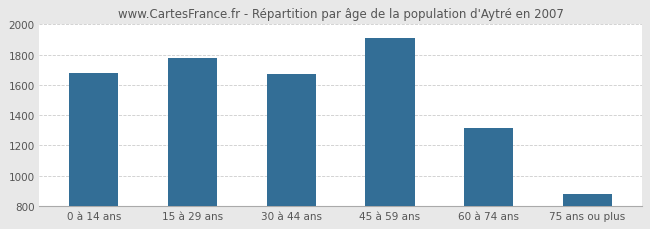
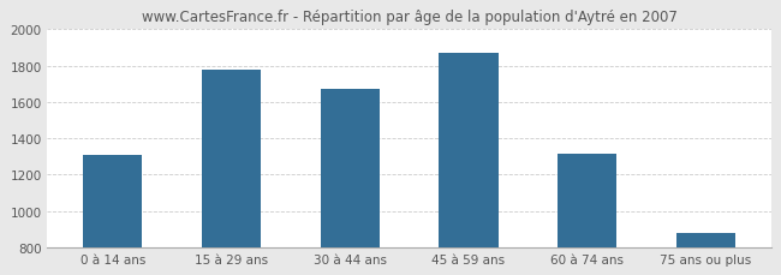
0 à 14 ans: 1680 -> 1310
45 à 59 ans: 1910 -> 1870
